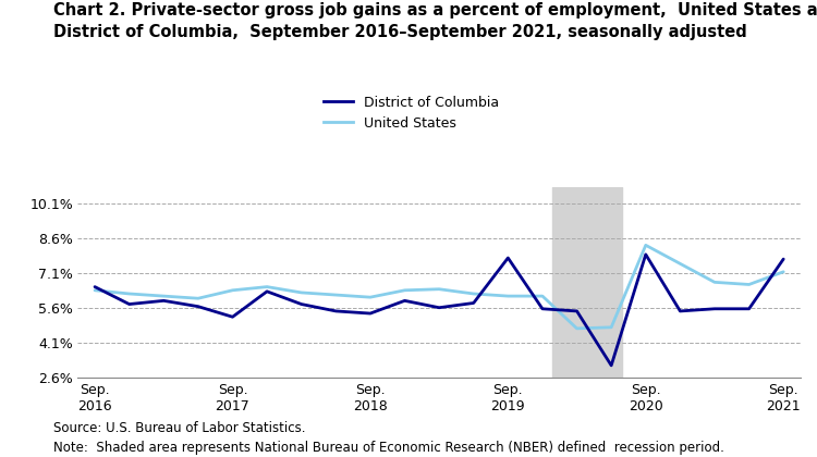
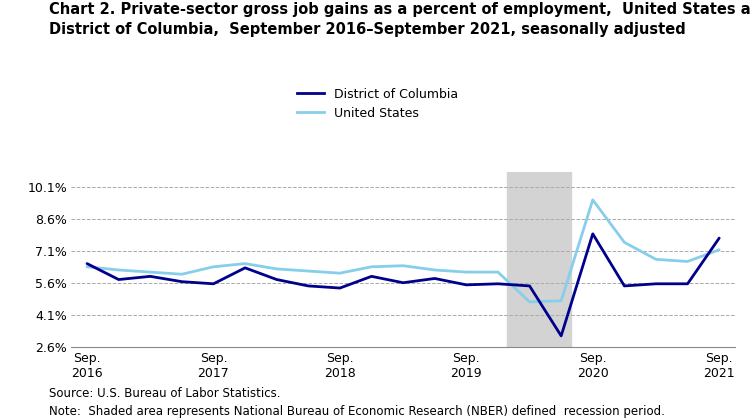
District of Columbia/Sep. 2017: 5.20% -> 5.55%
District of Columbia/Sep. 2019: 7.75% -> 5.50%
United States/Sep. 2020: 8.30% -> 9.50%
